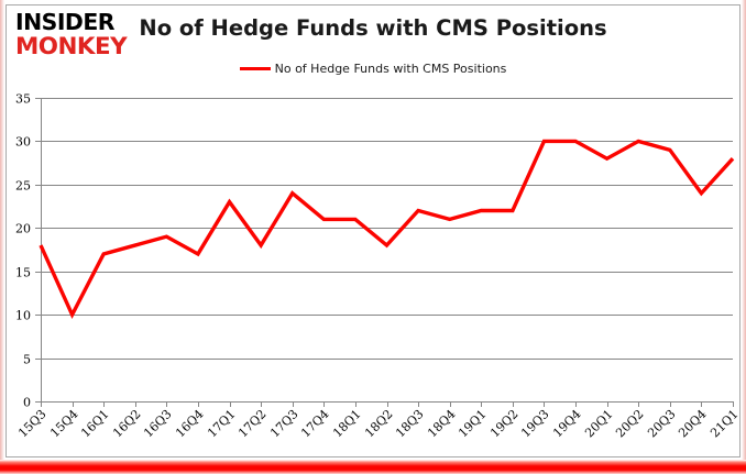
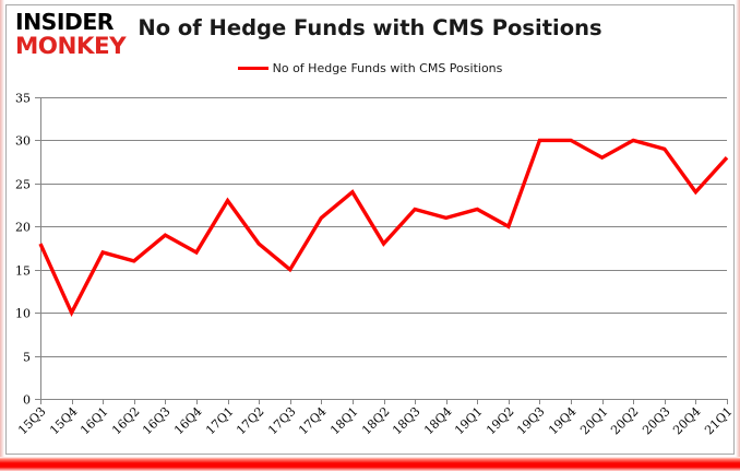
16Q2: 18 -> 16
17Q3: 24 -> 15
18Q1: 21 -> 24
19Q2: 22 -> 20
